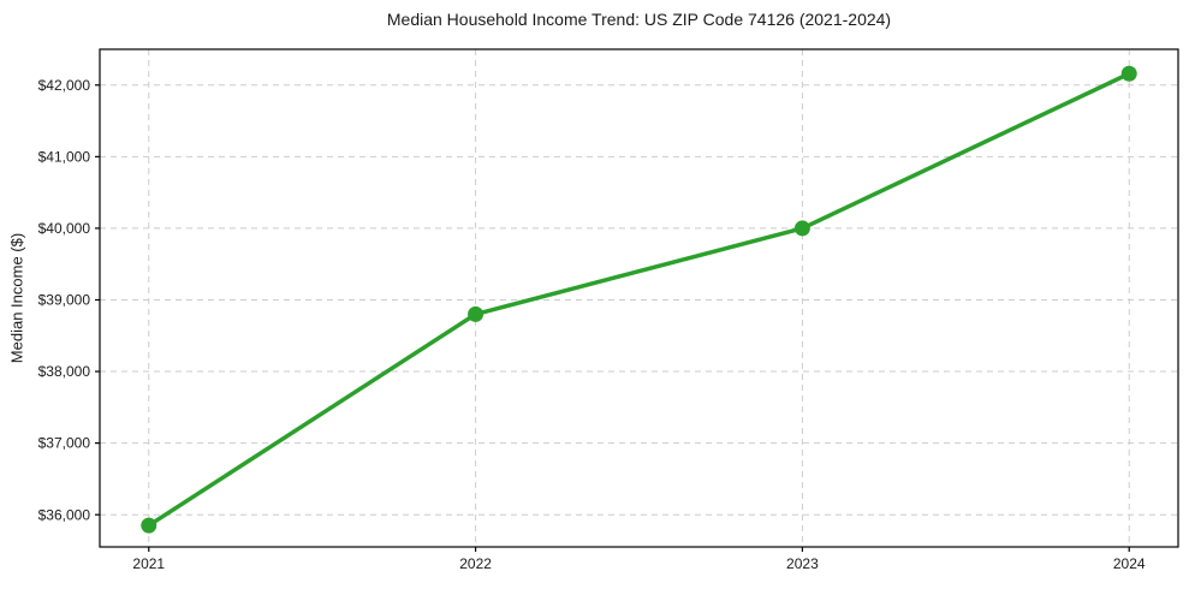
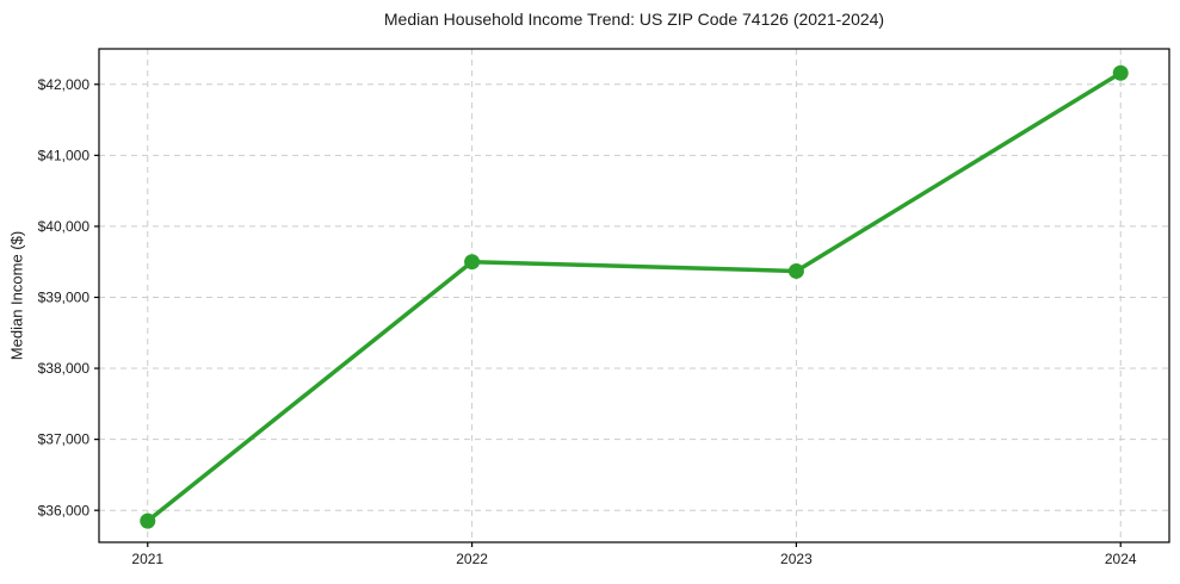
2022: $38800 -> $39500
2023: $40000 -> $39400
